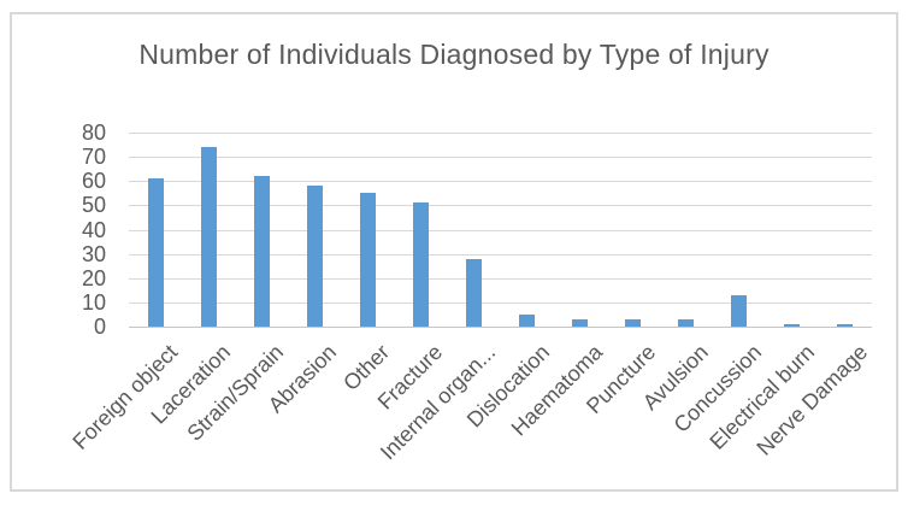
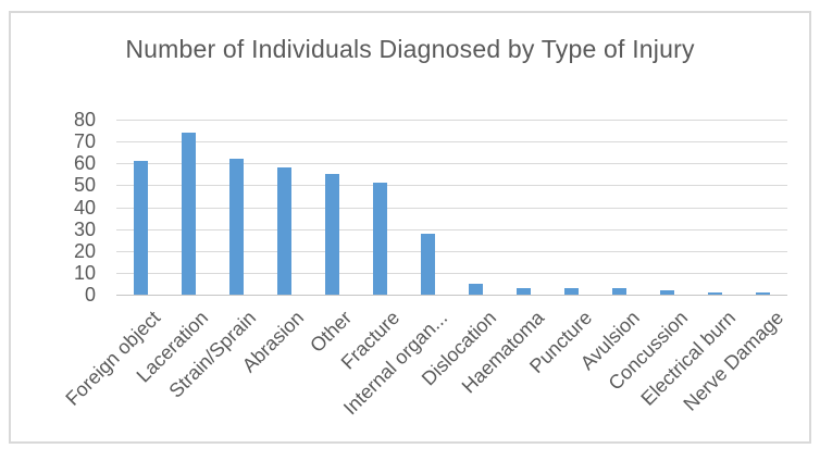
Concussion: 13 -> 2
